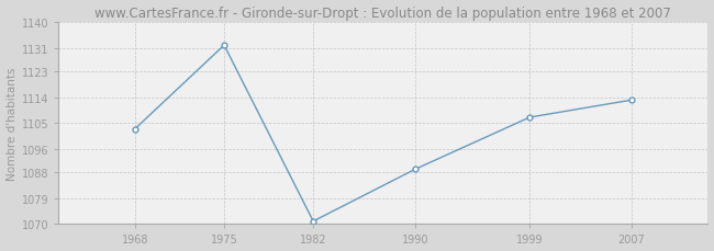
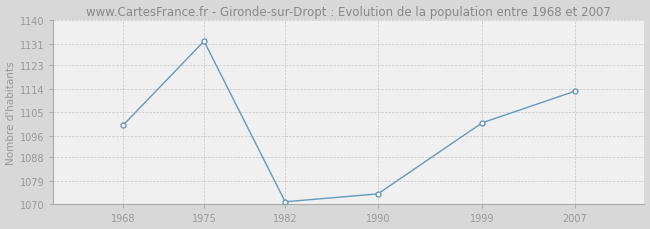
1968: 1103 -> 1100
1990: 1089 -> 1074
1999: 1107 -> 1101
